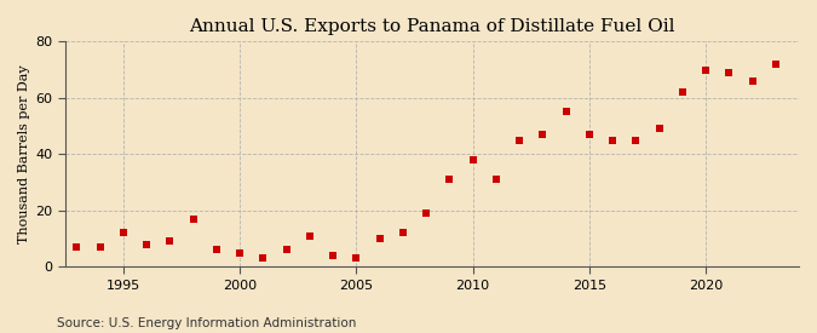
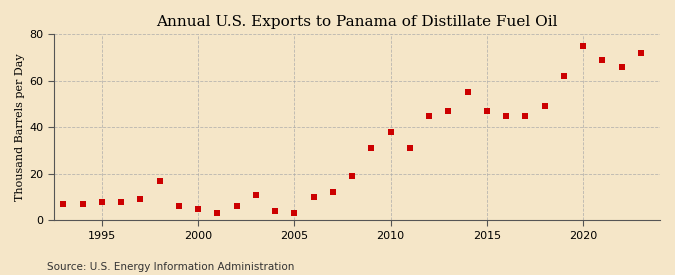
1995: 12 -> 8
2020: 70 -> 75
